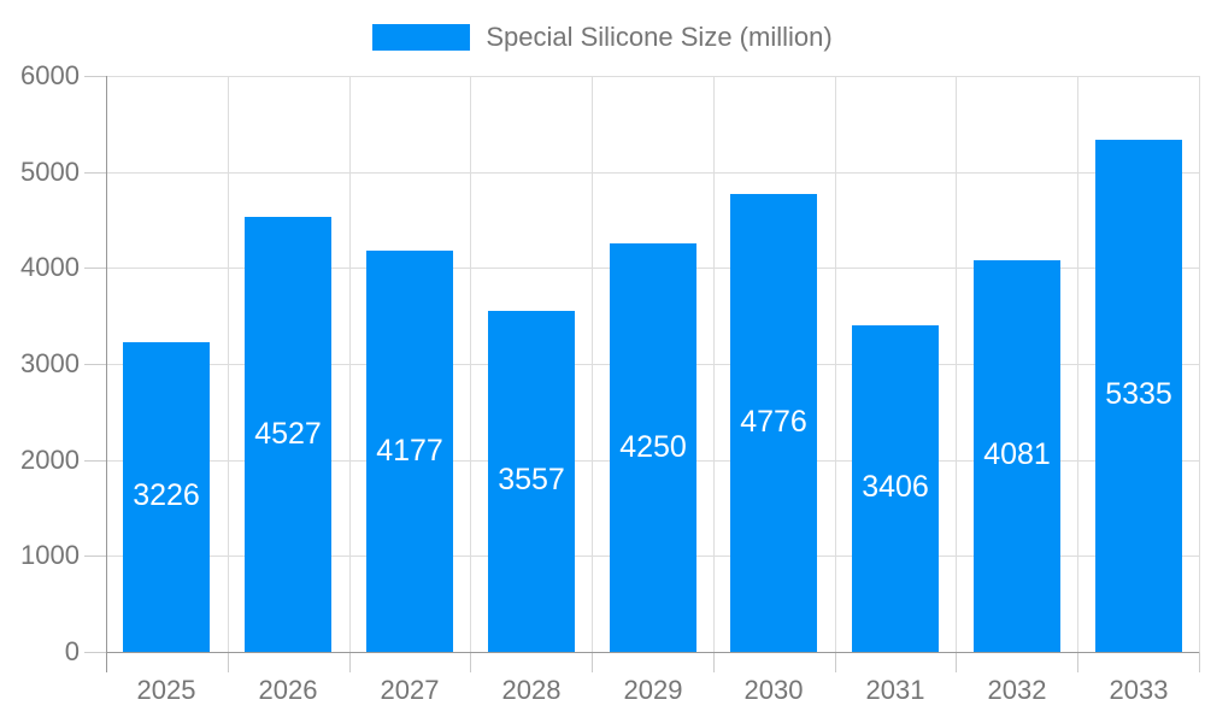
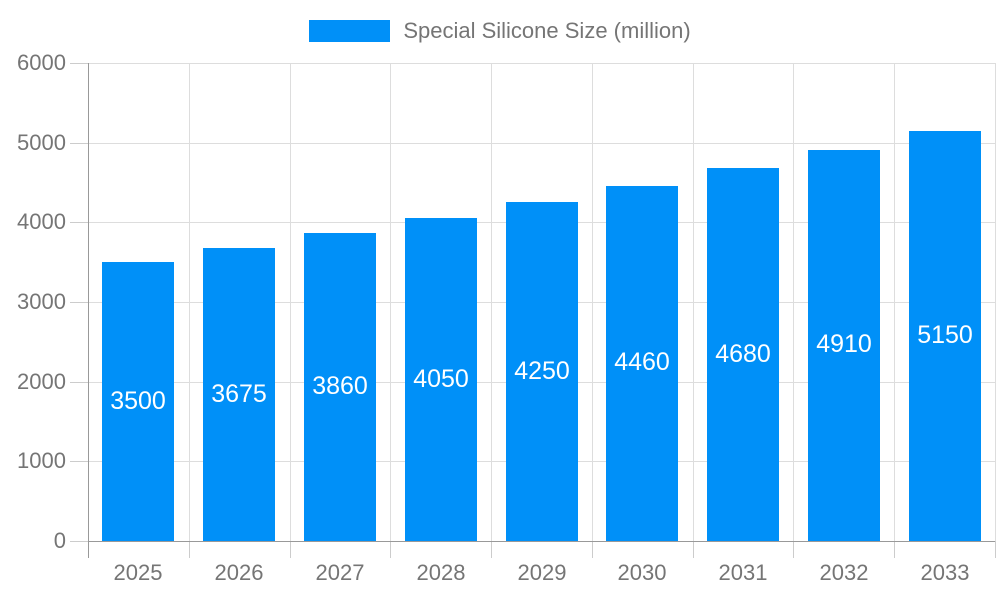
2025: 3226 -> 3500
2026: 4527 -> 3675
2027: 4177 -> 3860
2028: 3557 -> 4050
2030: 4776 -> 4460
2031: 3406 -> 4680
2032: 4081 -> 4910
2033: 5335 -> 5150
